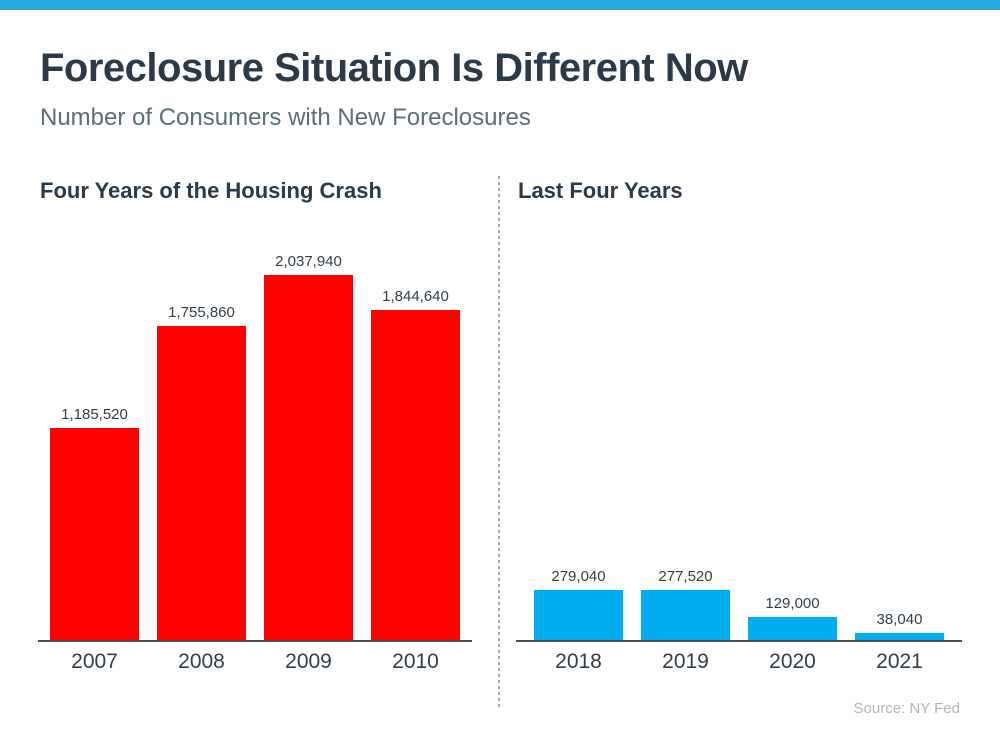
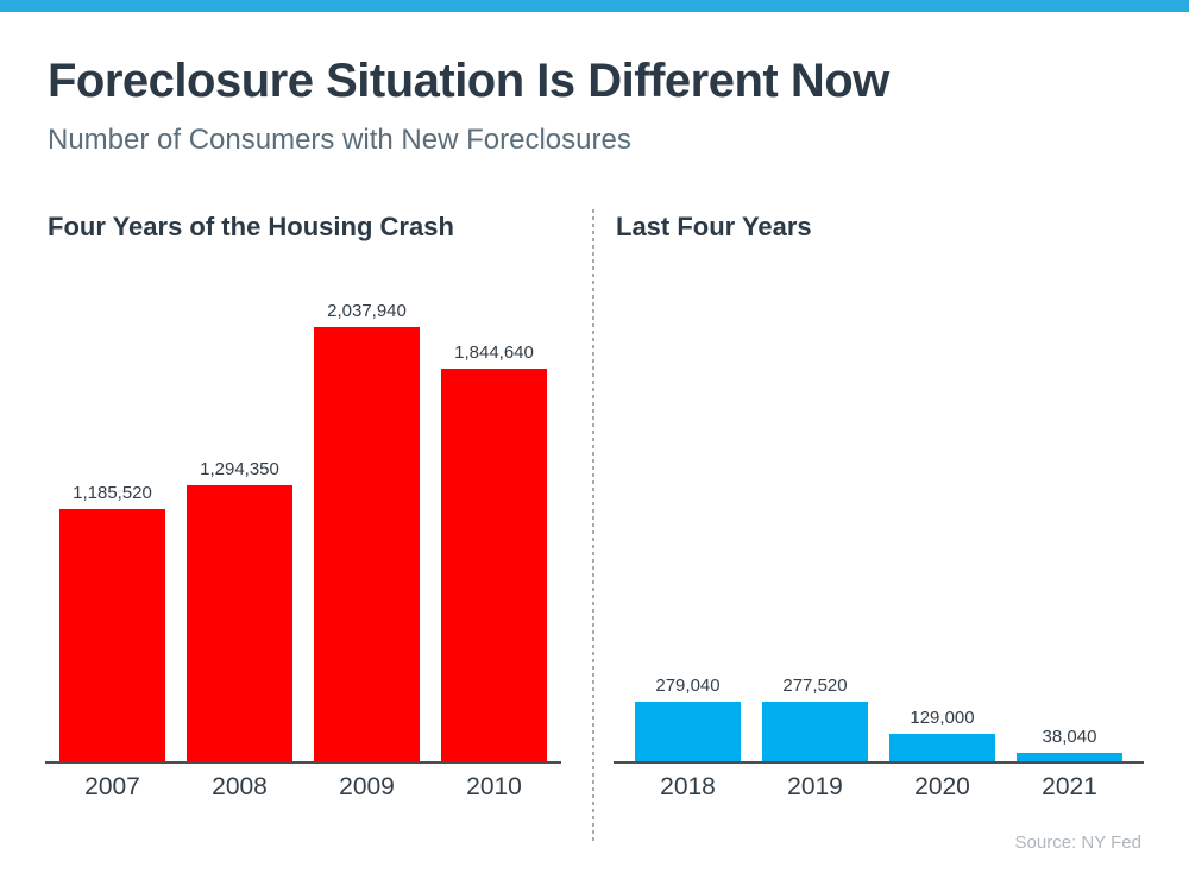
Four Years of the Housing Crash/2008: 1,755,860 -> 1,294,350
